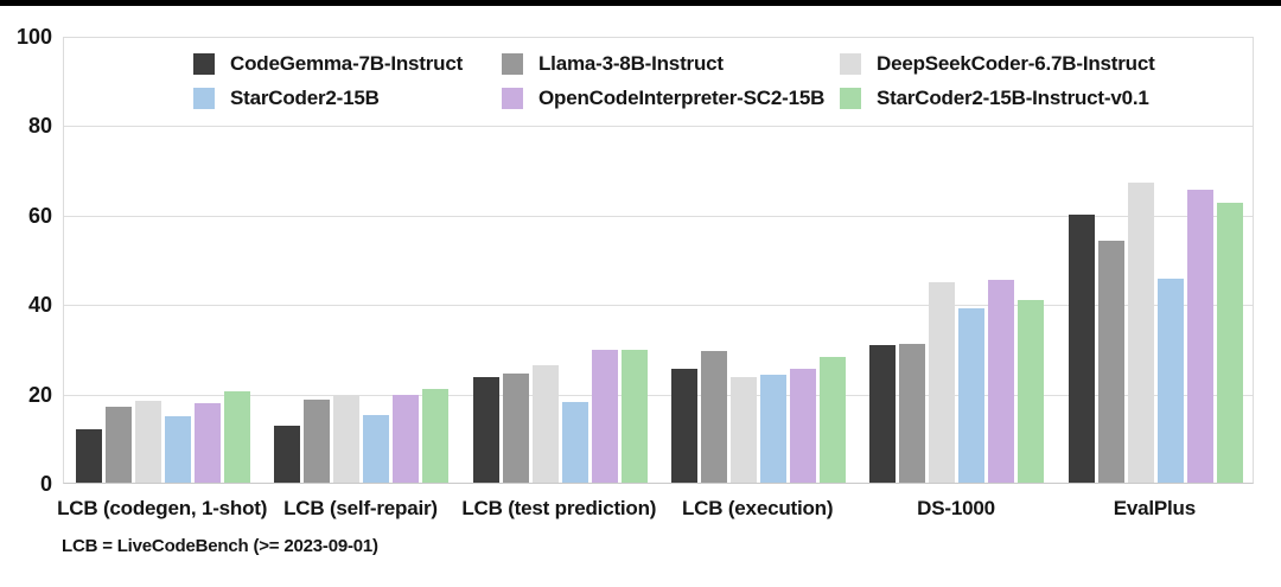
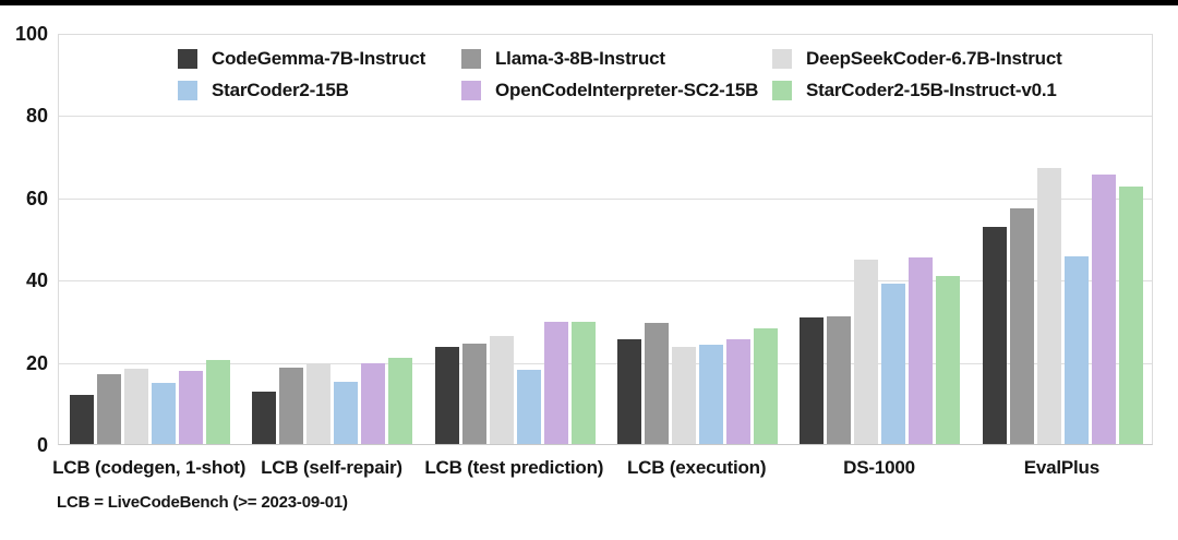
CodeGemma-7B-Instruct/EvalPlus: 60 -> 53
Llama-3-8B-Instruct/EvalPlus: 54 -> 57
